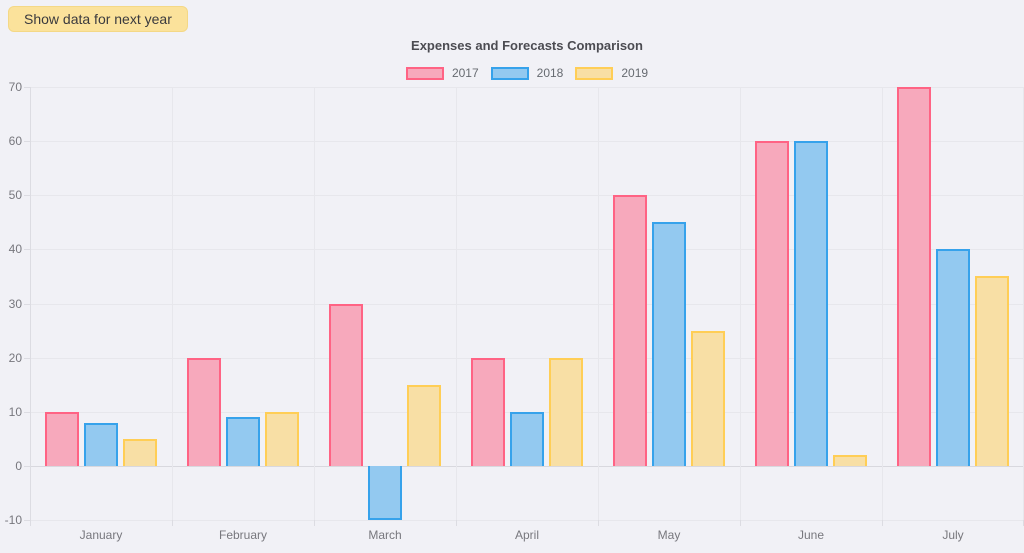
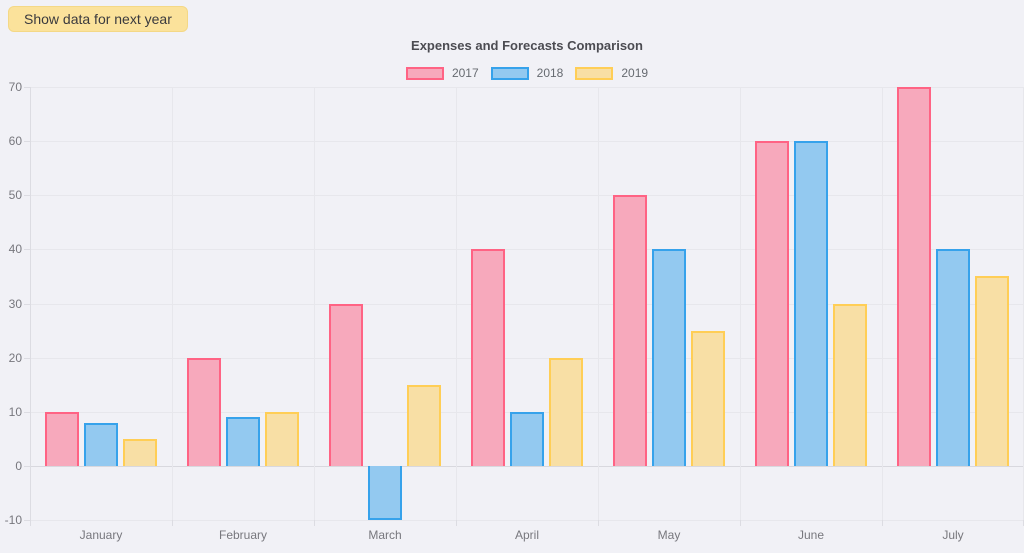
2017/April: 20 -> 40
2018/May: 45 -> 40
2019/June: 2 -> 30
